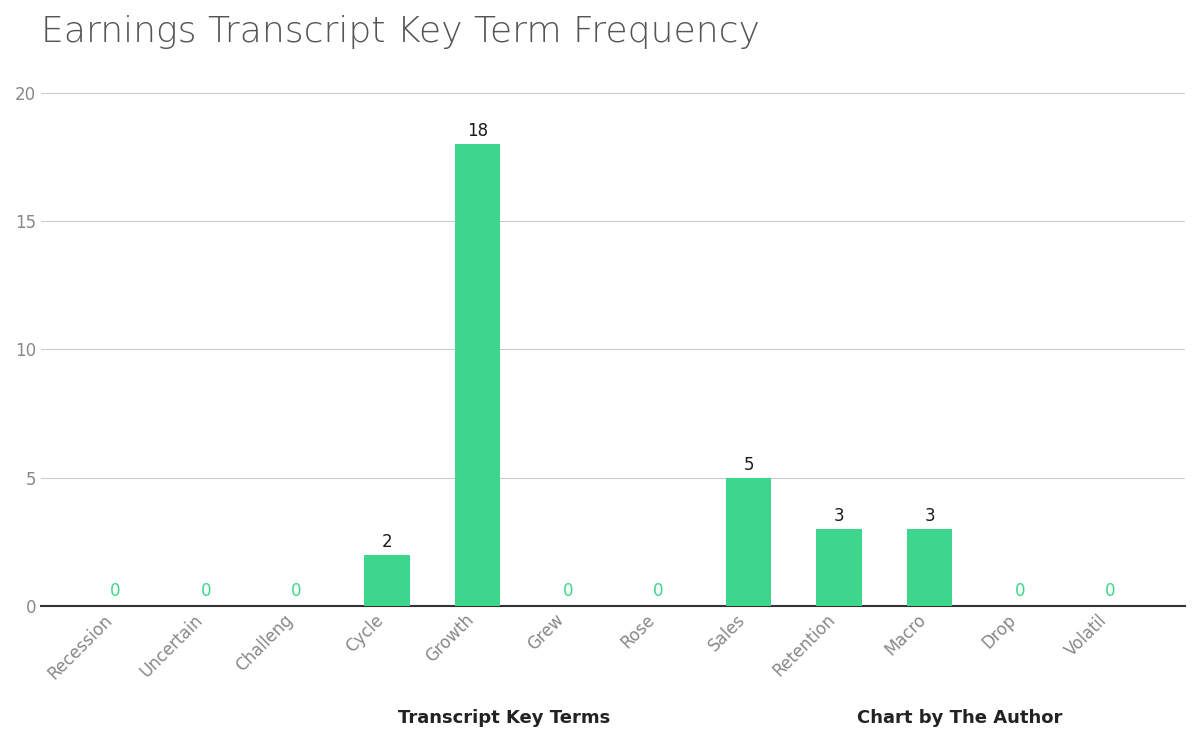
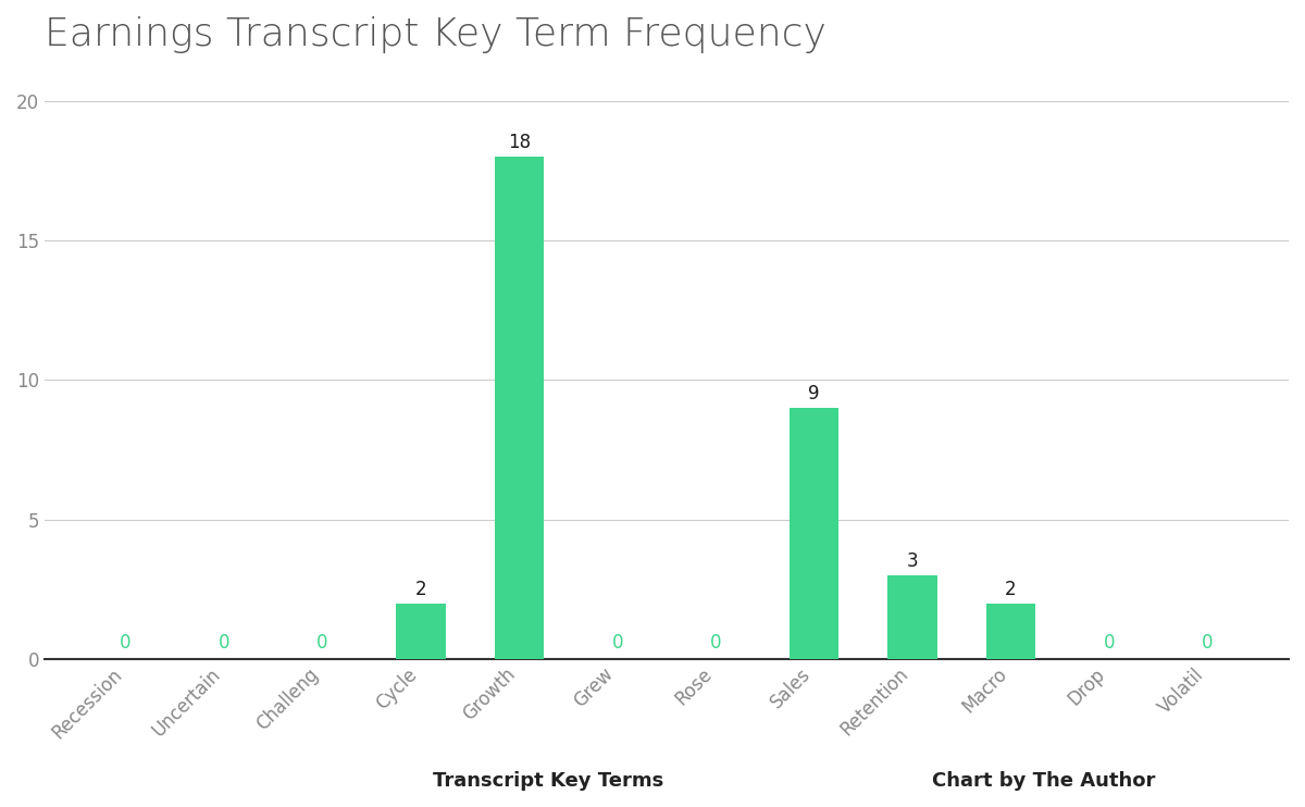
Sales: 5 -> 9
Macro: 3 -> 2
